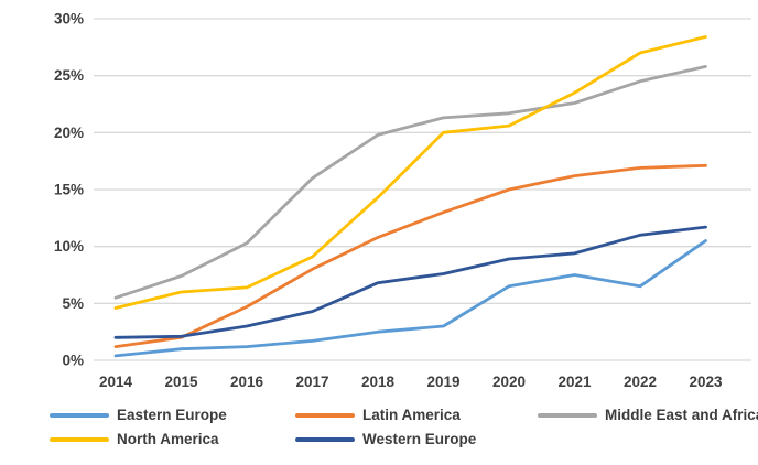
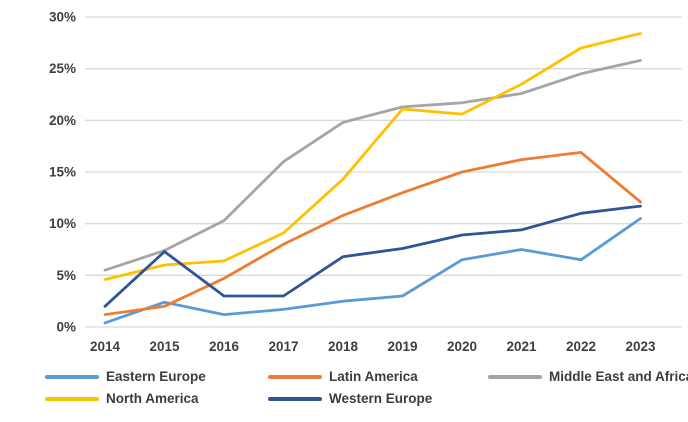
Eastern Europe/2015: 1.0% -> 2.4%
Western Europe/2015: 2.1% -> 7.3%
Western Europe/2017: 4.3% -> 3.0%
North America/2019: 20.0% -> 21.1%
Latin America/2023: 17.1% -> 12.1%
